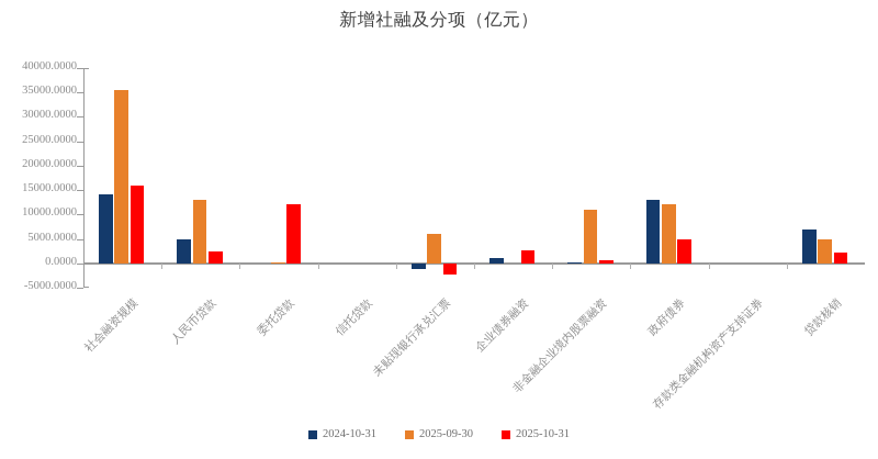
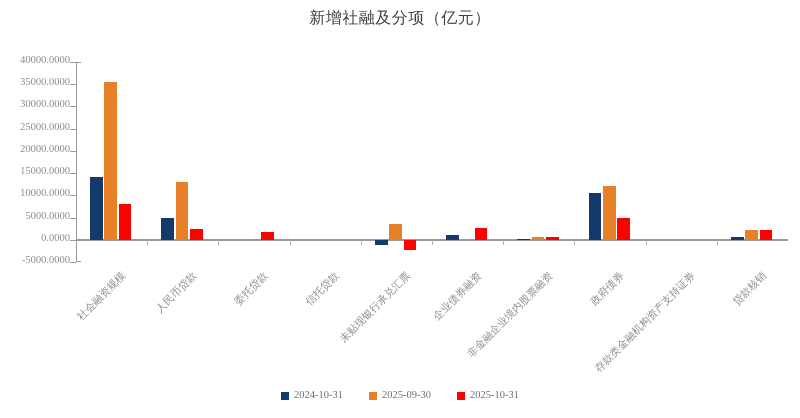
2025-10-31/社会融资规模: 16000 -> 8000
2025-10-31/委托贷款: 12000 -> 2000
2025-09-30/未贴现银行承兑汇票: 6000 -> 4000
2025-09-30/非金融企业境内股票融资: 11000 -> 1000
2024-10-31/政府债券: 13000 -> 11000
2024-10-31/贷款核销: 7000 -> 1000
2025-09-30/贷款核销: 5000 -> 2000
